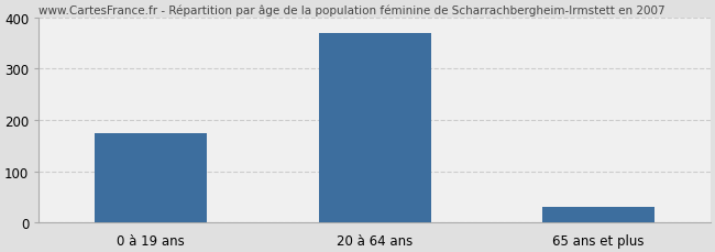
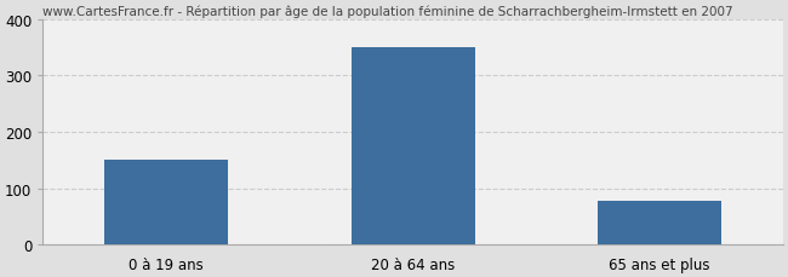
0 à 19 ans: 175 -> 150
20 à 64 ans: 370 -> 350
65 ans et plus: 30 -> 78
